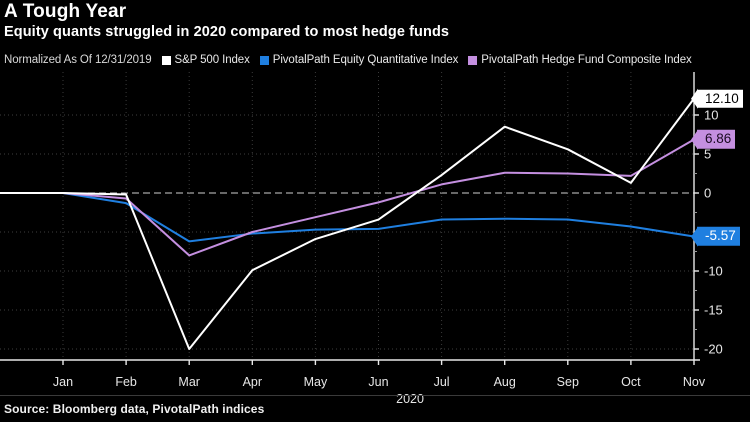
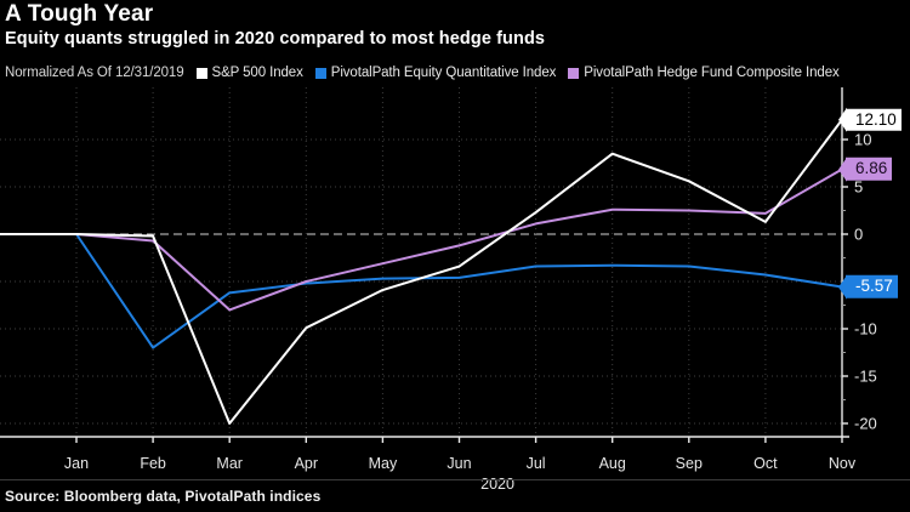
PivotalPath Equity Quantitative Index/Feb: -1 -> -12
